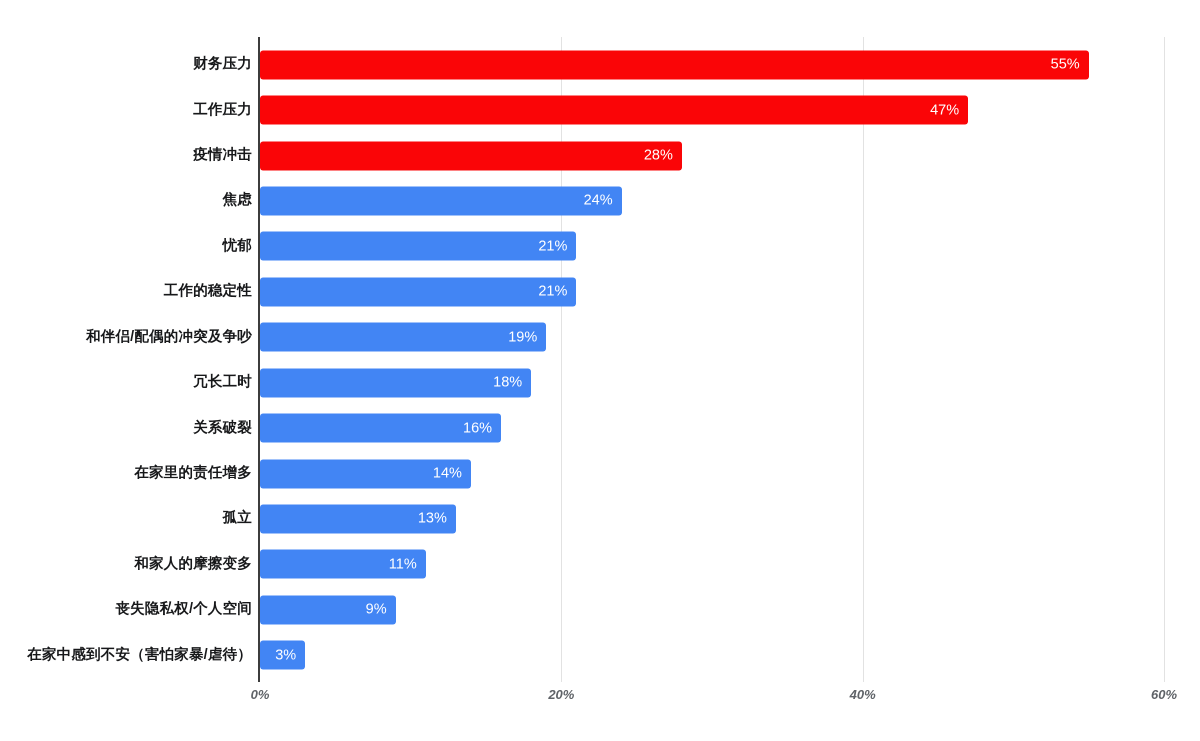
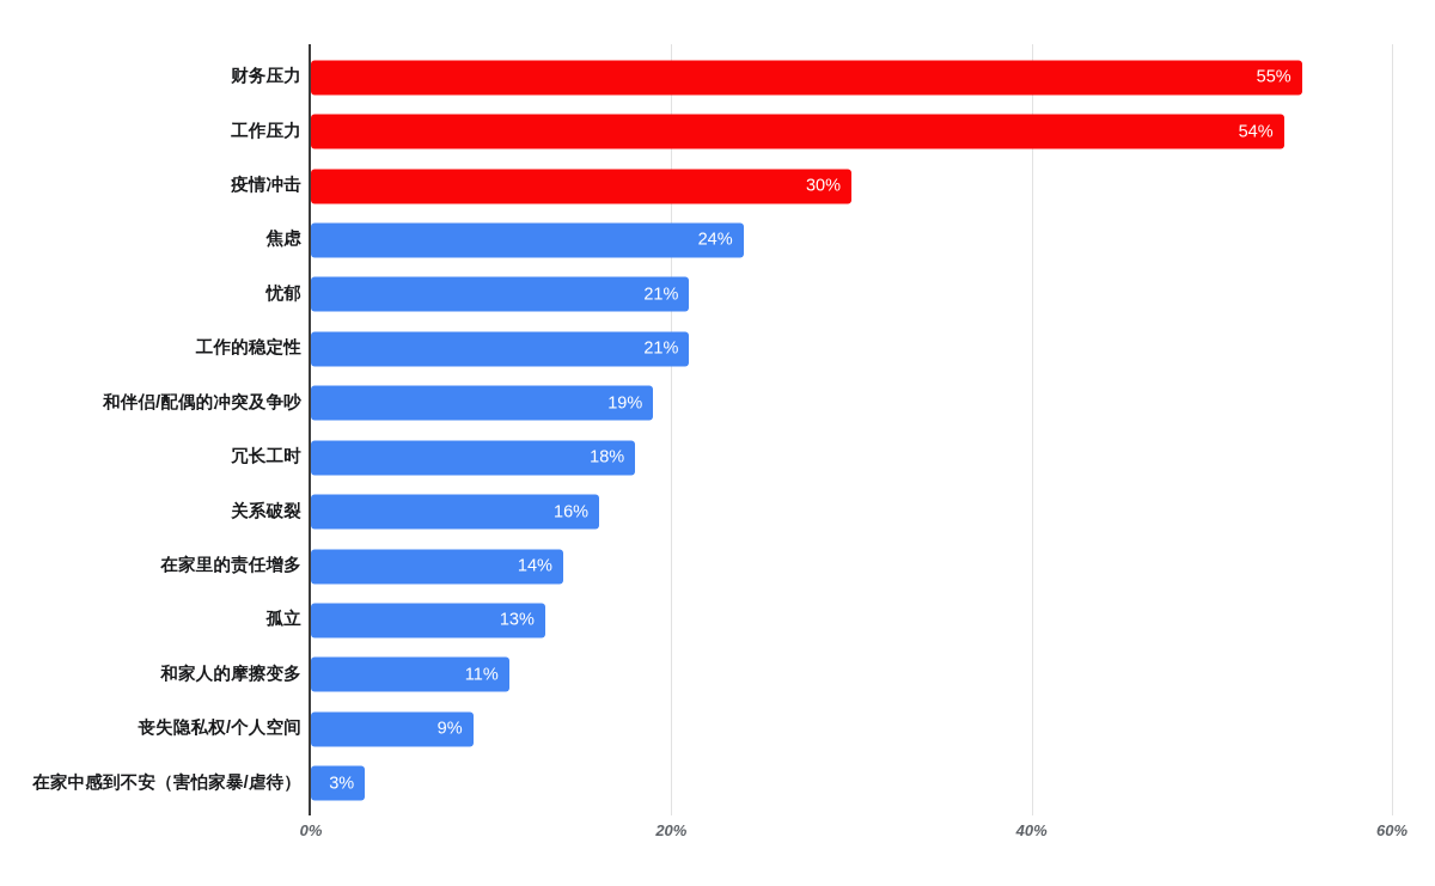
工作压力: 47% -> 54%
疫情冲击: 28% -> 30%
